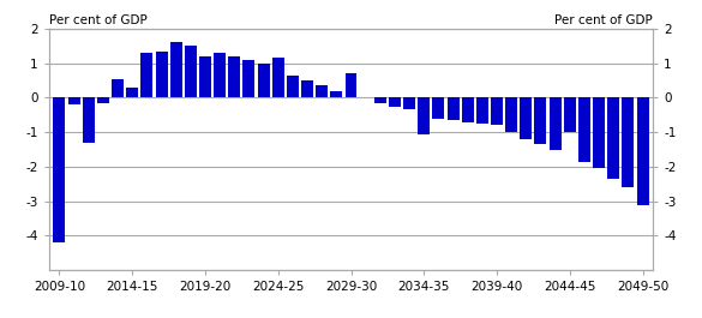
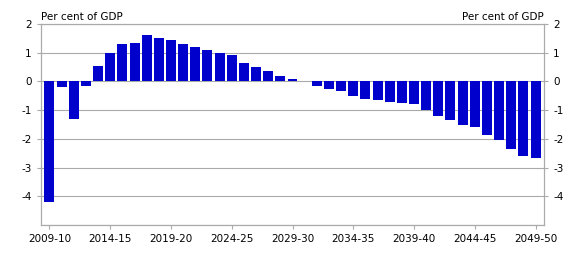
2014-15: 0.30 -> 1.00
2019-20: 1.20 -> 1.45
2024-25: 1.15 -> 0.90
2029-30: 0.70 -> 0.10
2034-35: -1.05 -> -0.50
2044-45: -1.00 -> -1.60
2049-50: -3.10 -> -2.65
